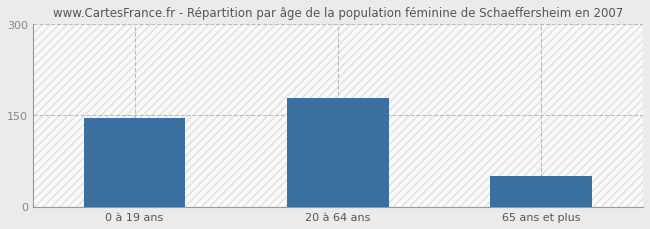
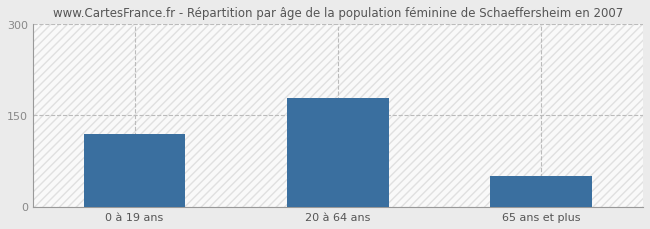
0 à 19 ans: 146 -> 120
